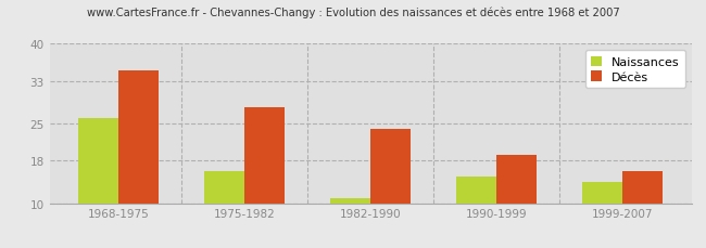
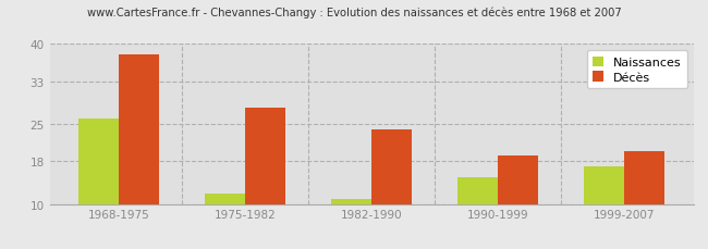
Décès/1968-1975: 35 -> 38
Naissances/1975-1982: 16 -> 12
Naissances/1999-2007: 14 -> 17
Décès/1999-2007: 16 -> 20
